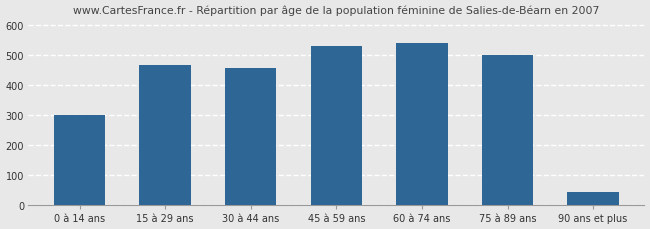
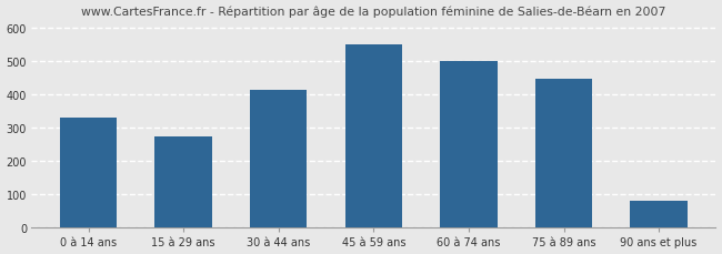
0 à 14 ans: 300 -> 328
15 à 29 ans: 465 -> 273
30 à 44 ans: 455 -> 413
45 à 59 ans: 530 -> 549
60 à 74 ans: 540 -> 500
75 à 89 ans: 500 -> 445
90 ans et plus: 45 -> 79
